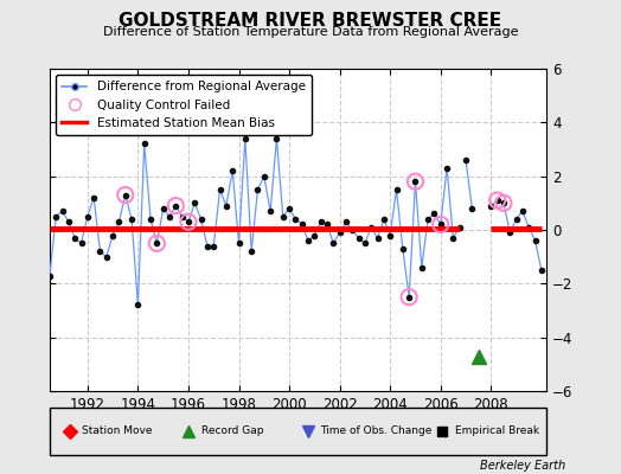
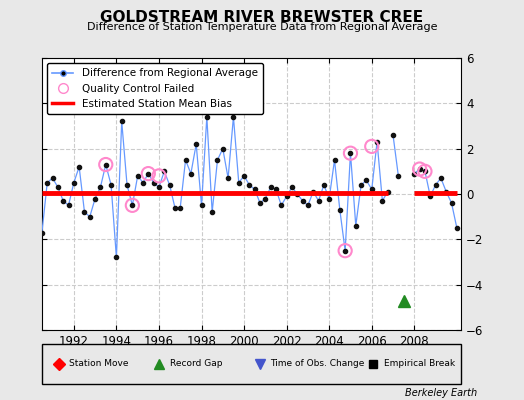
Quality Control Failed/1996: 0.3 -> 0.8
Quality Control Failed/2006: 0.2 -> 2.1
